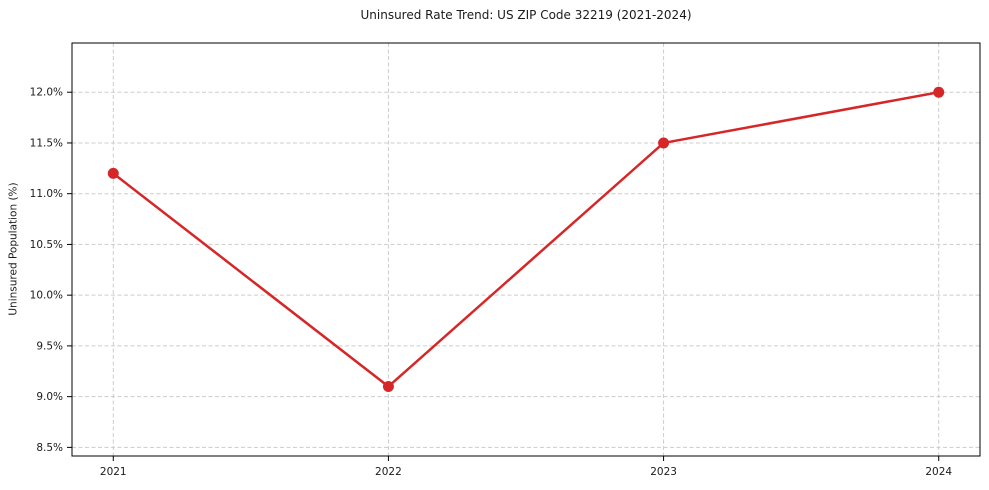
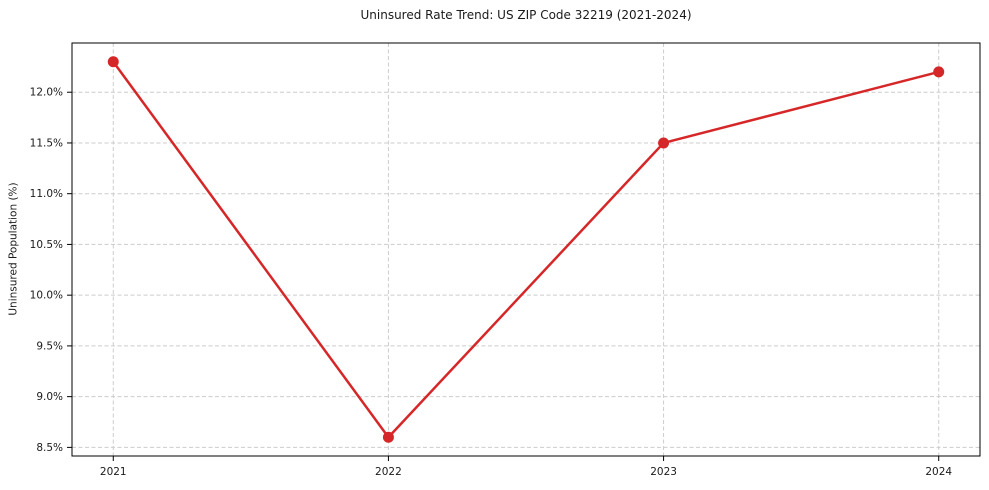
2021: 11.2% -> 12.3%
2022: 9.1% -> 8.6%
2024: 12.0% -> 12.2%
